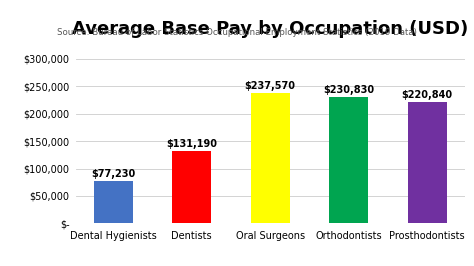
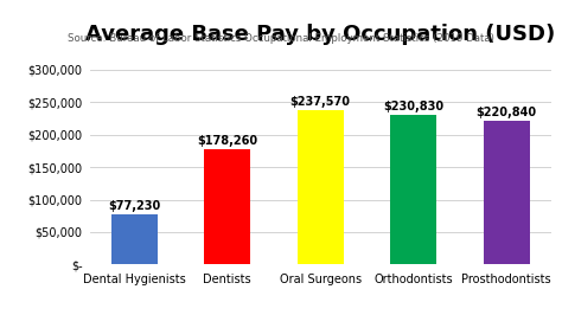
Dentists: $131,190 -> $178,260
